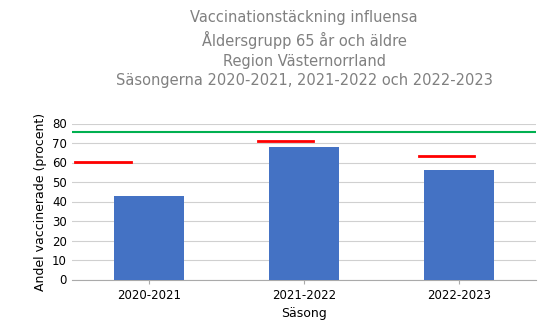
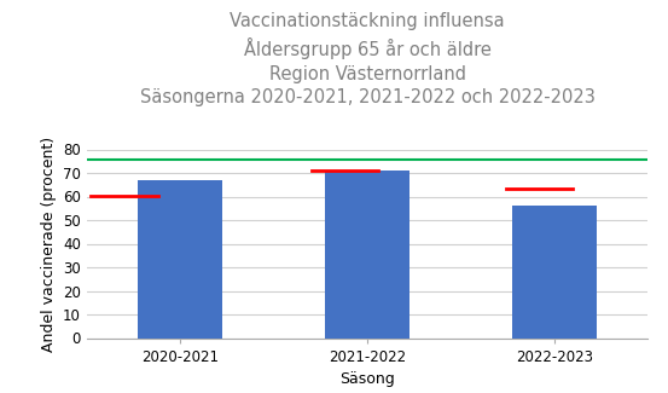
2020-2021: 43 -> 67
2021-2022: 68 -> 71
